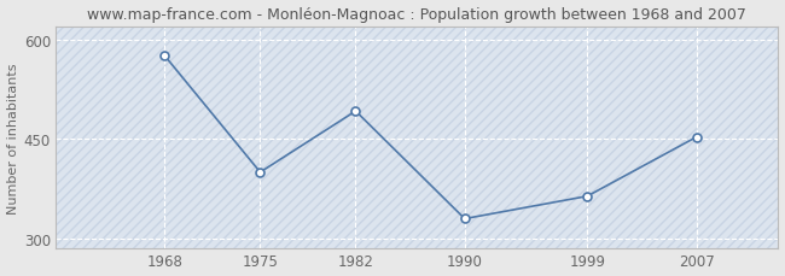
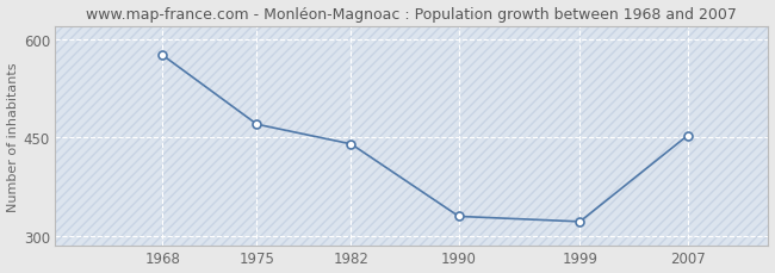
1975: 400 -> 470
1982: 492 -> 440
1999: 364 -> 322
